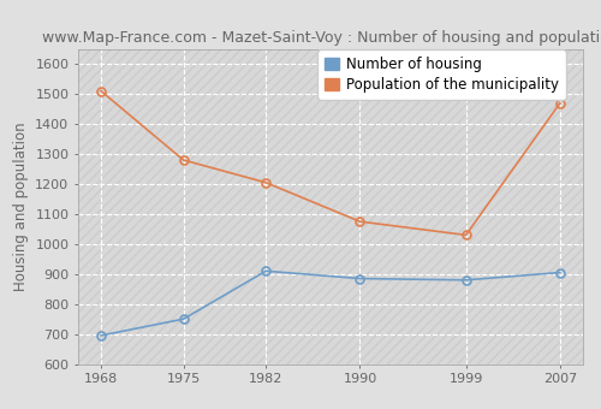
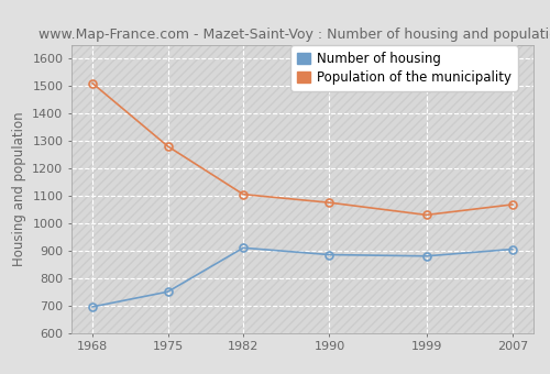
Population of the municipality/1982: 1205 -> 1105
Population of the municipality/2007: 1470 -> 1068
